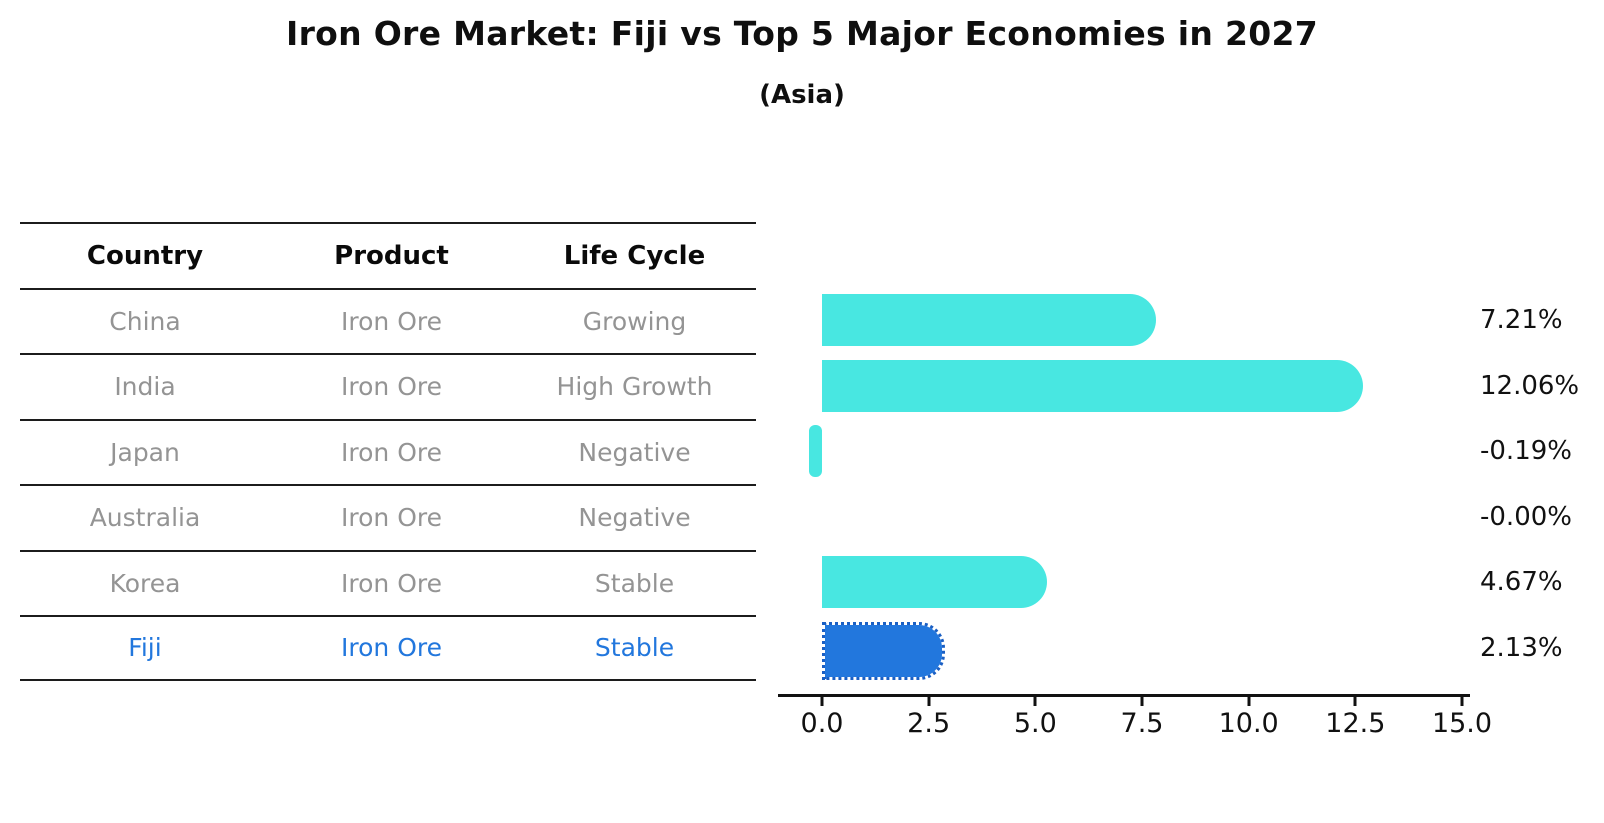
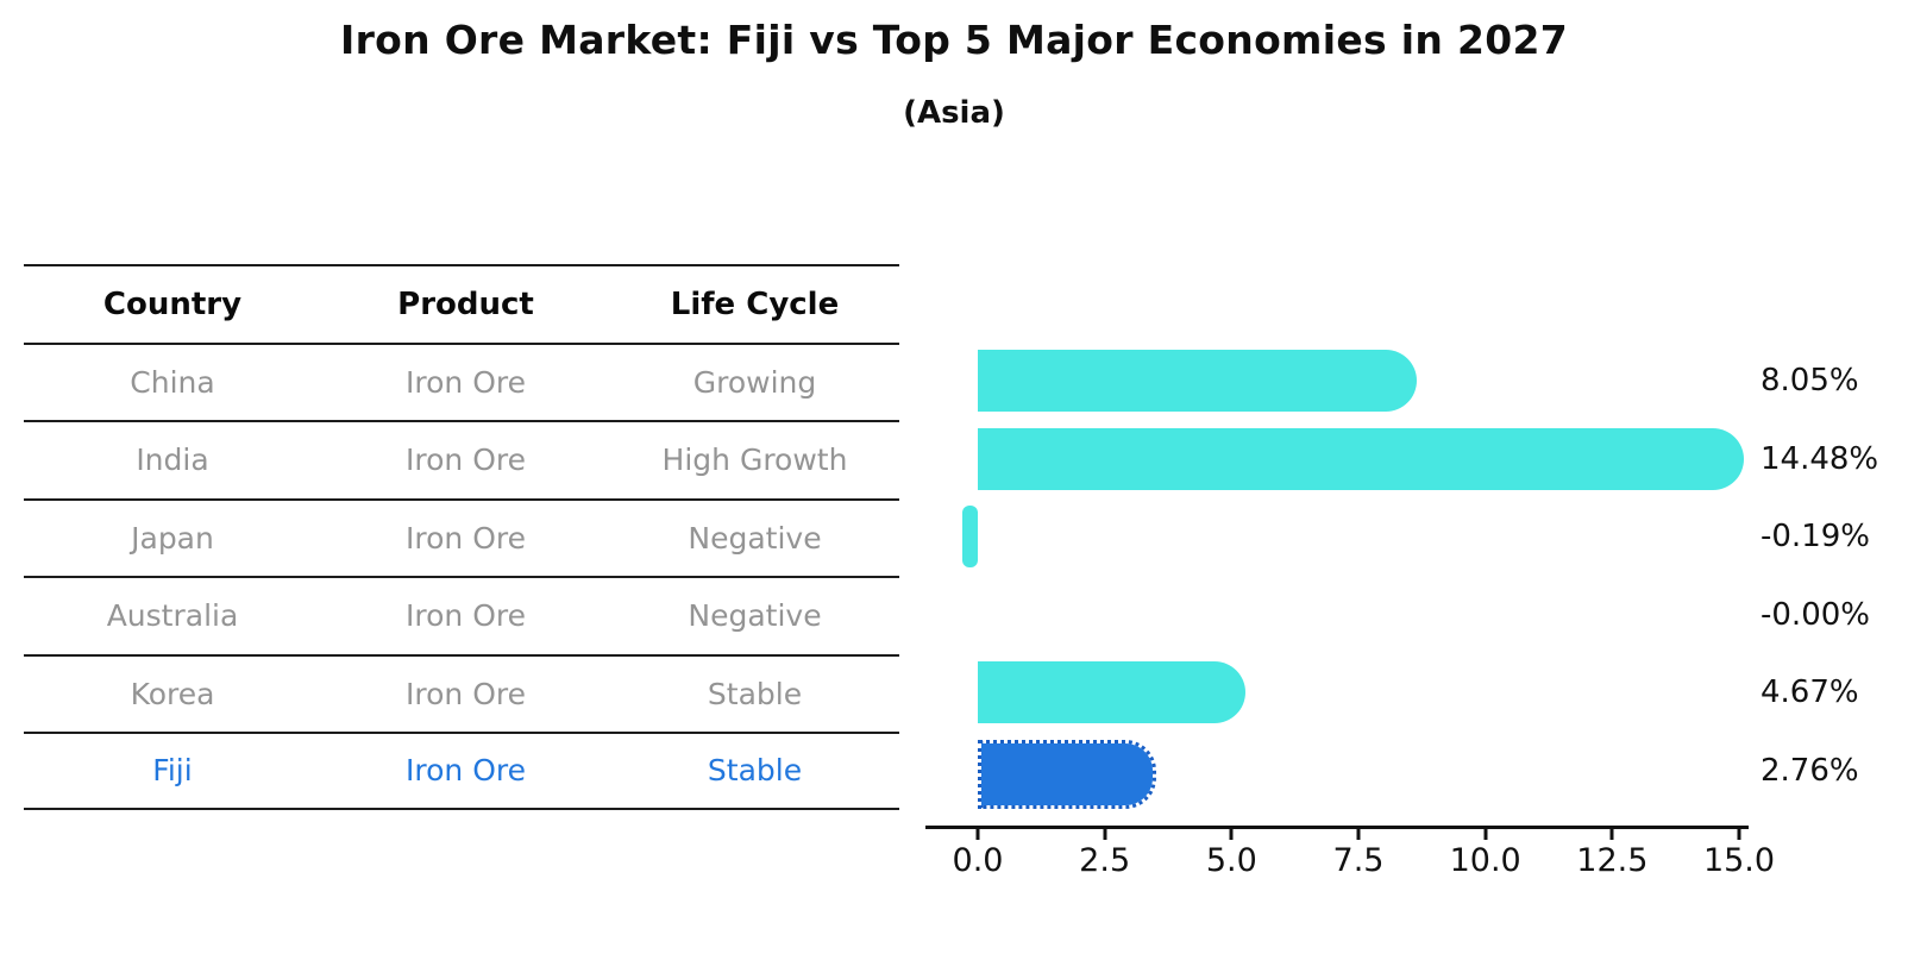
China: 7.21% -> 8.05%
India: 12.06% -> 14.48%
Fiji: 2.13% -> 2.76%
